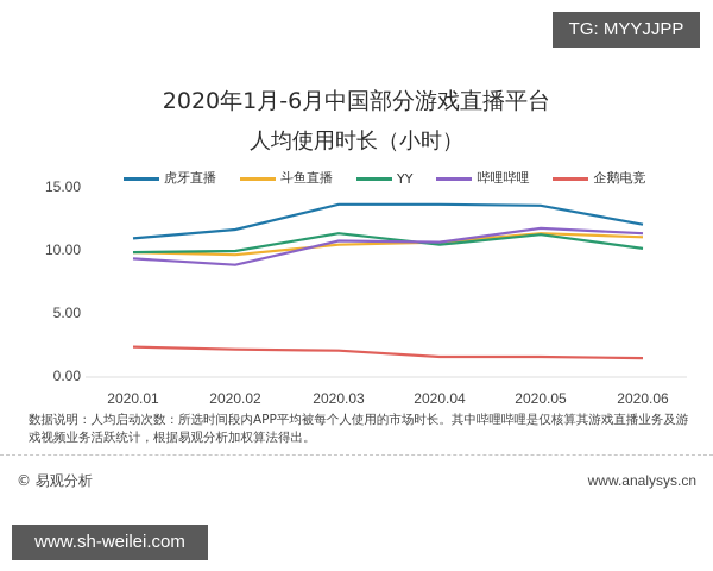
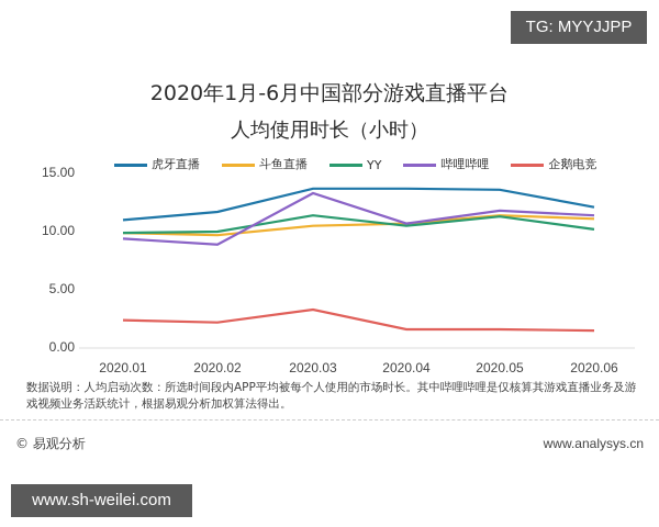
哔哩哔哩/2020.03: 10.8 -> 13.3
企鹅电竞/2020.03: 2.1 -> 3.3
